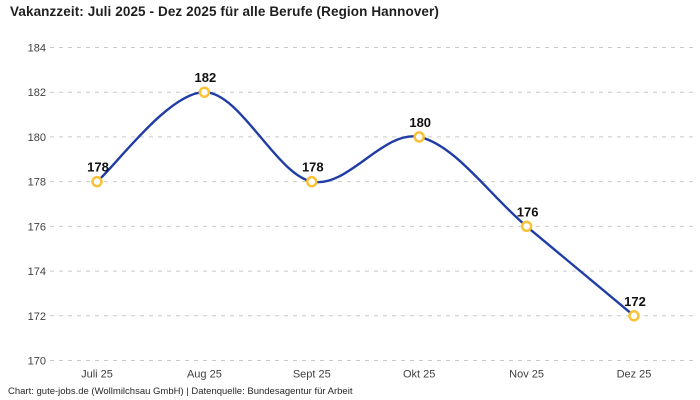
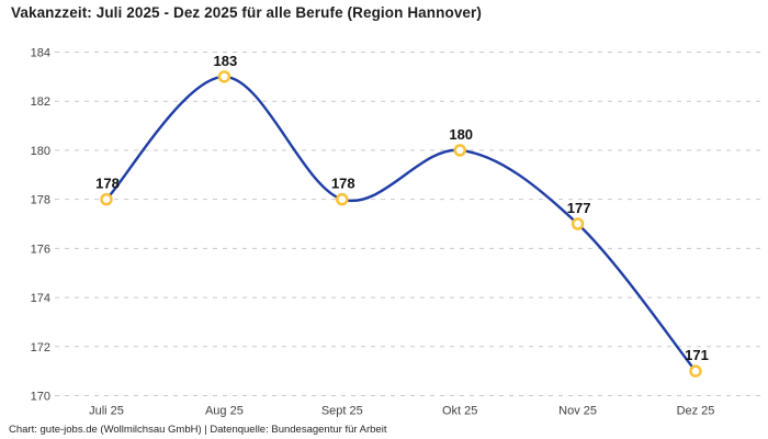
Aug 25: 182 -> 183
Nov 25: 176 -> 177
Dez 25: 172 -> 171
